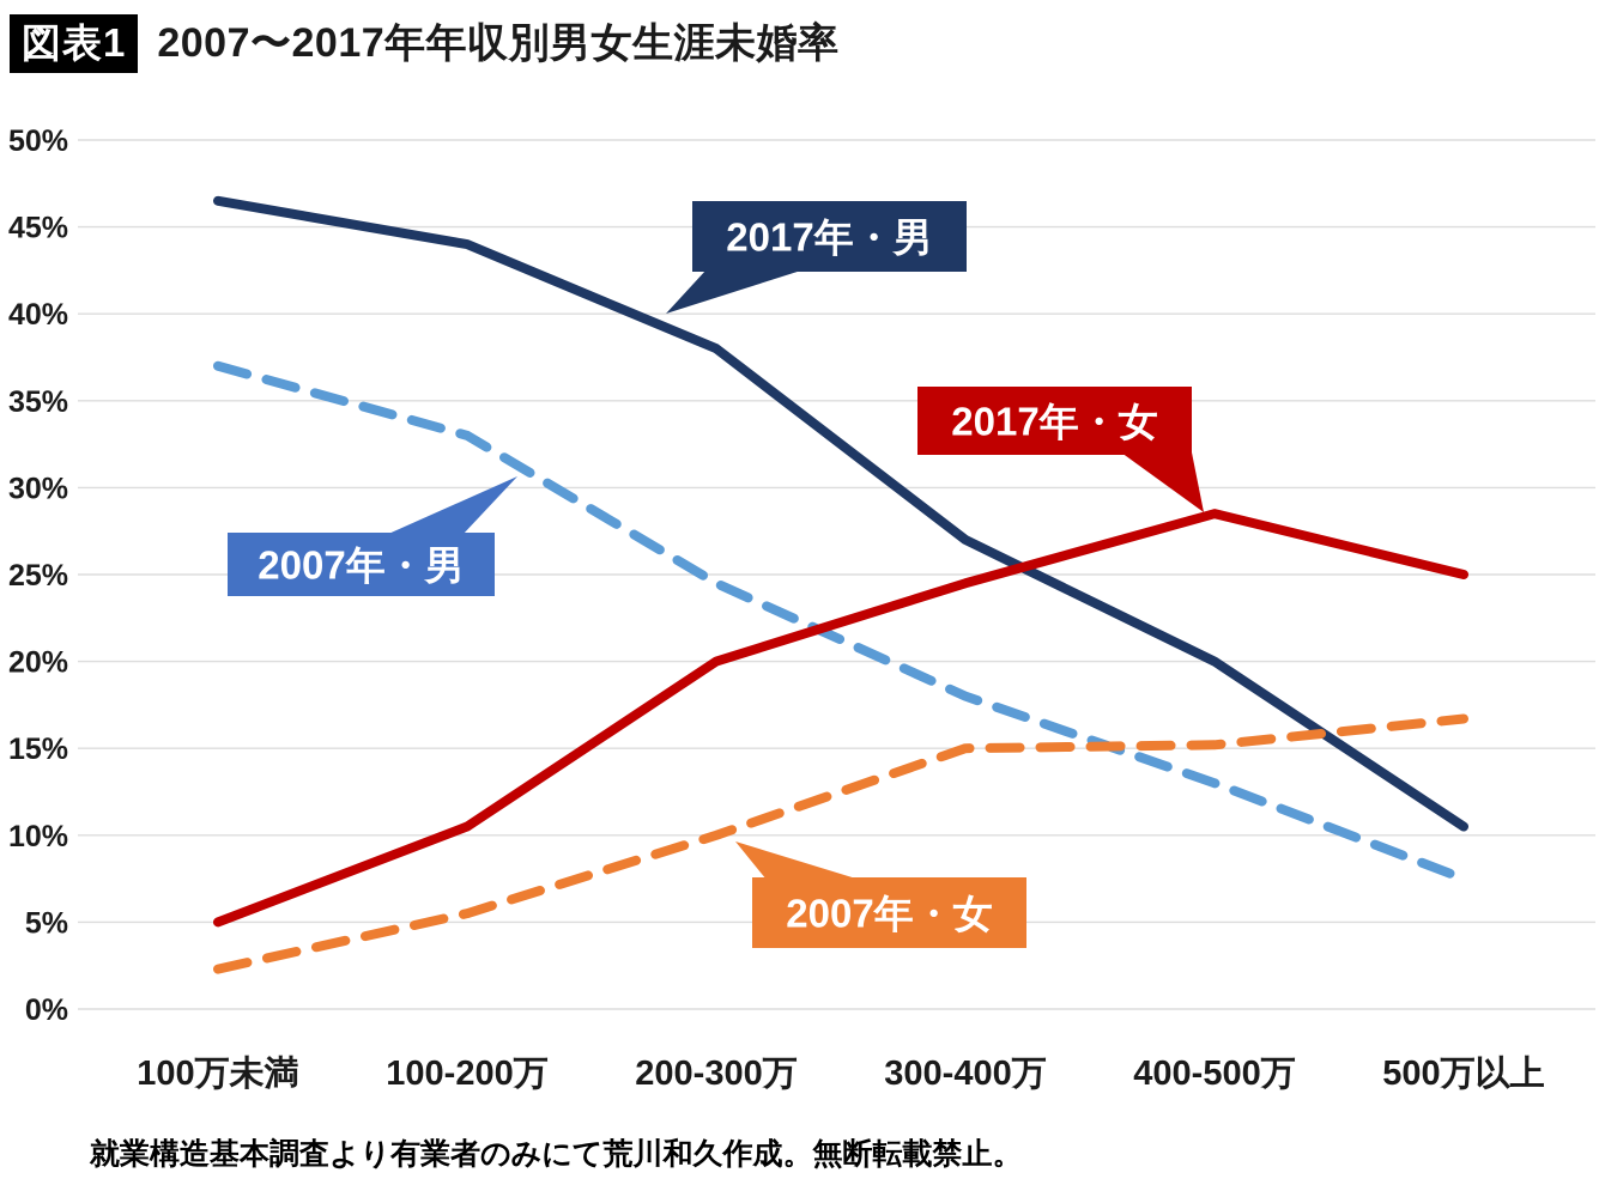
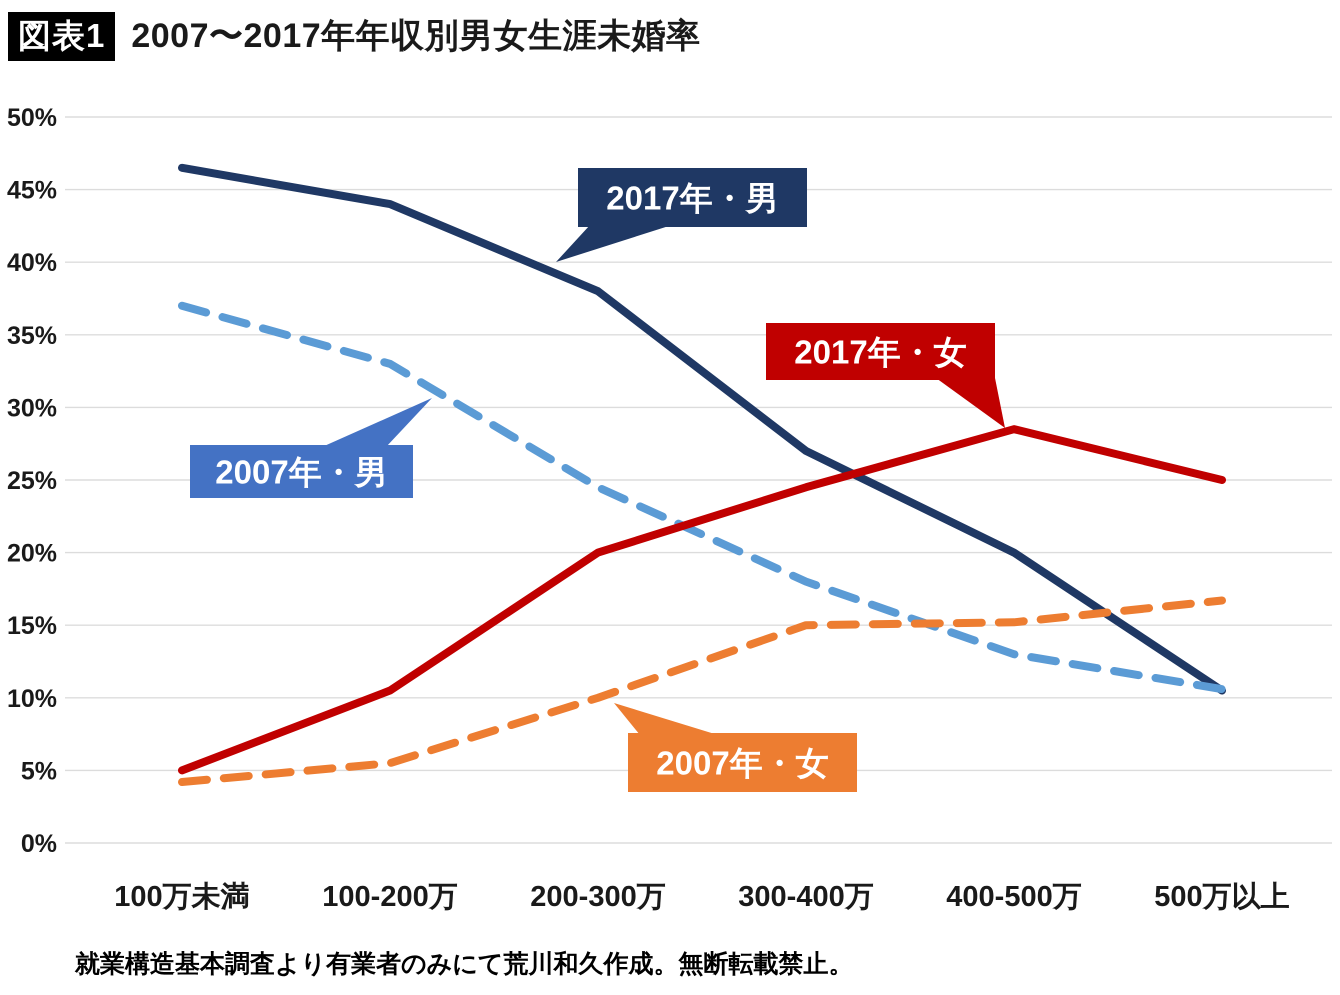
2007年・女/100万未満: 2.3% -> 4.2%
2007年・男/500万以上: 7.5% -> 10.6%
